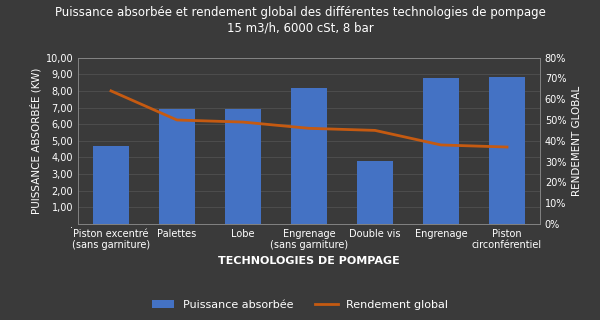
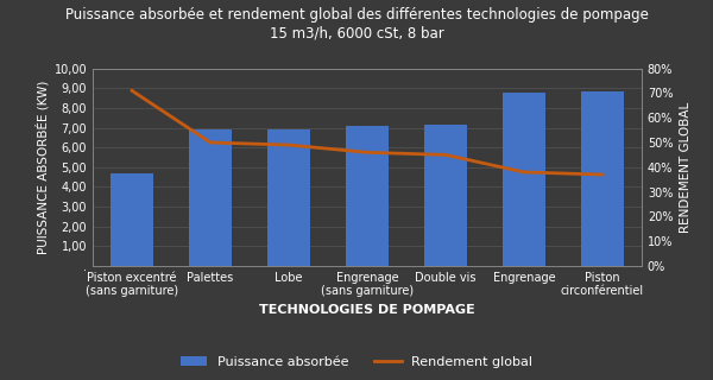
Rendement global/Piston excentré (sans garniture): 64% -> 71%
Puissance absorbée/Engrenage (sans garniture): 8,2 -> 7,1
Puissance absorbée/Double vis: 3,8 -> 7,2
